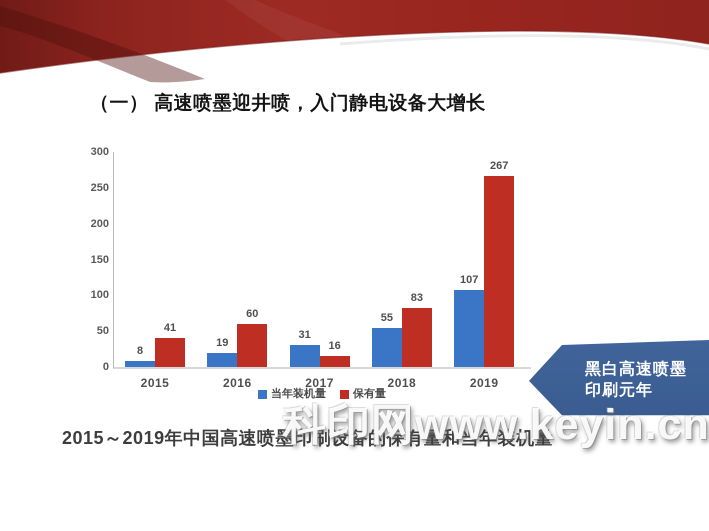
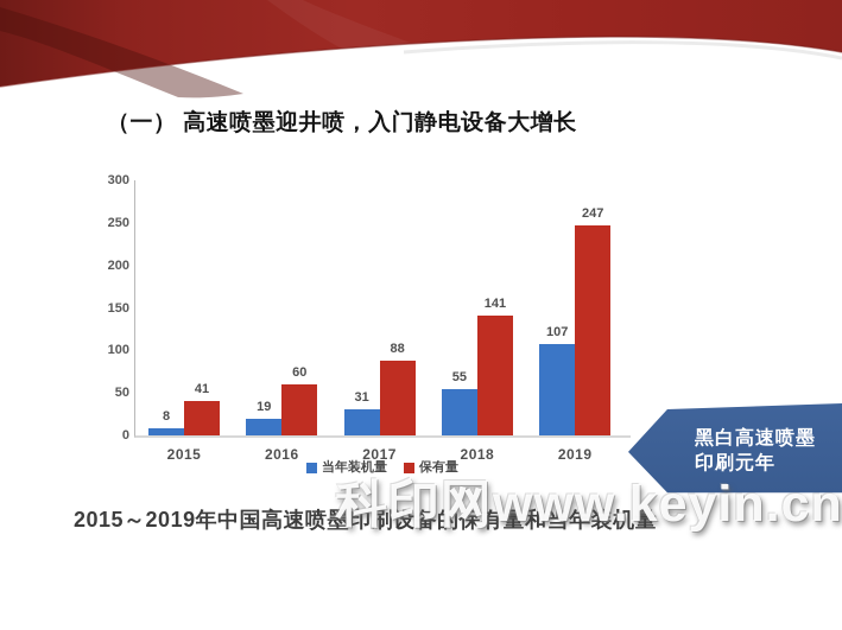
保有量/2017: 16 -> 88
保有量/2018: 83 -> 141
保有量/2019: 267 -> 247
